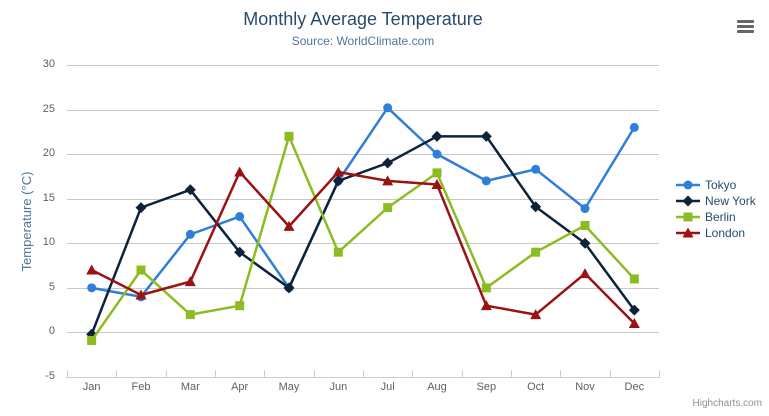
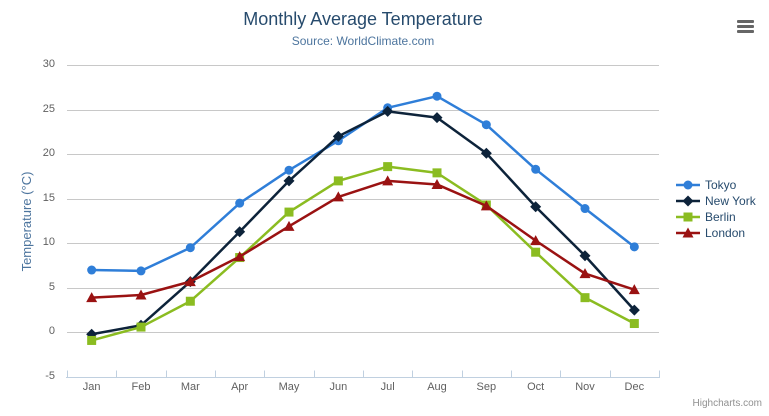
Tokyo/Jan: 5 -> 7
London/Jan: 7 -> 4
Tokyo/Feb: 4 -> 7
New York/Feb: 14 -> 1
Berlin/Feb: 7 -> 1
Tokyo/Mar: 11 -> 10
New York/Mar: 16 -> 6
Berlin/Mar: 2 -> 4
Tokyo/Apr: 13 -> 14
New York/Apr: 9 -> 11
Berlin/Apr: 3 -> 8
London/Apr: 18 -> 8
Tokyo/May: 5 -> 18
New York/May: 5 -> 17
Berlin/May: 22 -> 14
Tokyo/Jun: 17 -> 22
New York/Jun: 17 -> 22
Berlin/Jun: 9 -> 17
London/Jun: 18 -> 15
New York/Jul: 19 -> 25
Berlin/Jul: 14 -> 19
Tokyo/Aug: 20 -> 26
New York/Aug: 22 -> 24
Tokyo/Sep: 17 -> 23
New York/Sep: 22 -> 20
Berlin/Sep: 5 -> 14
London/Sep: 3 -> 14
London/Oct: 2 -> 10
New York/Nov: 10 -> 9
Berlin/Nov: 12 -> 4
Tokyo/Dec: 23 -> 10
Berlin/Dec: 6 -> 1
London/Dec: 1 -> 5
